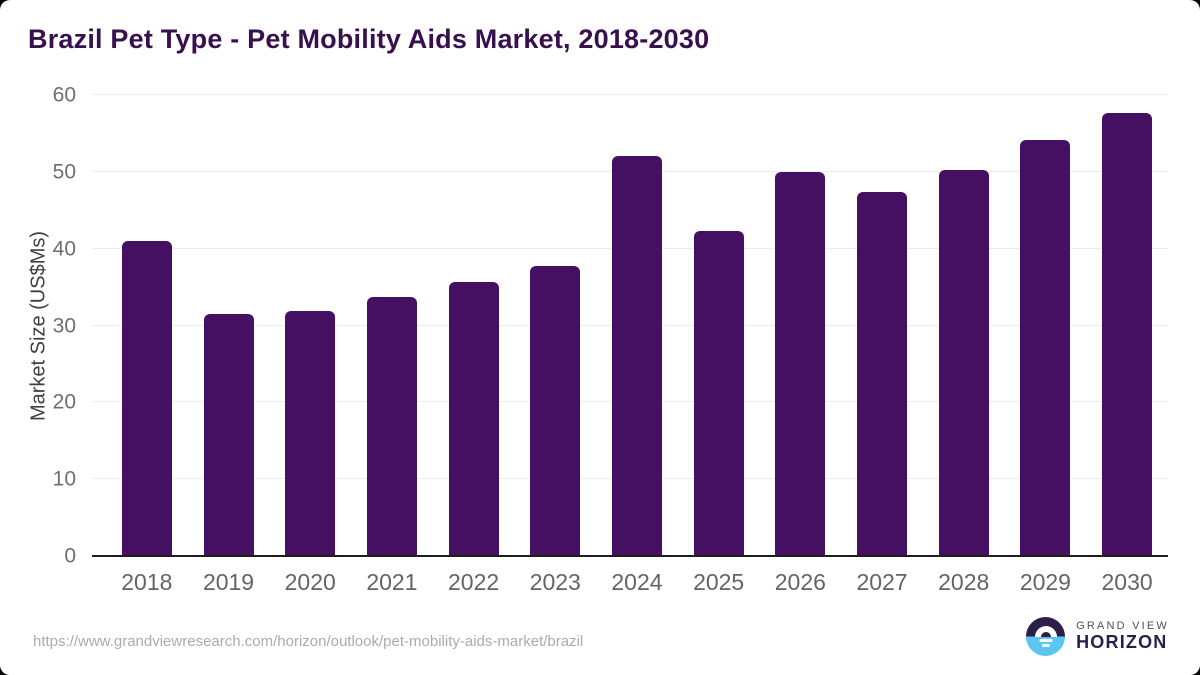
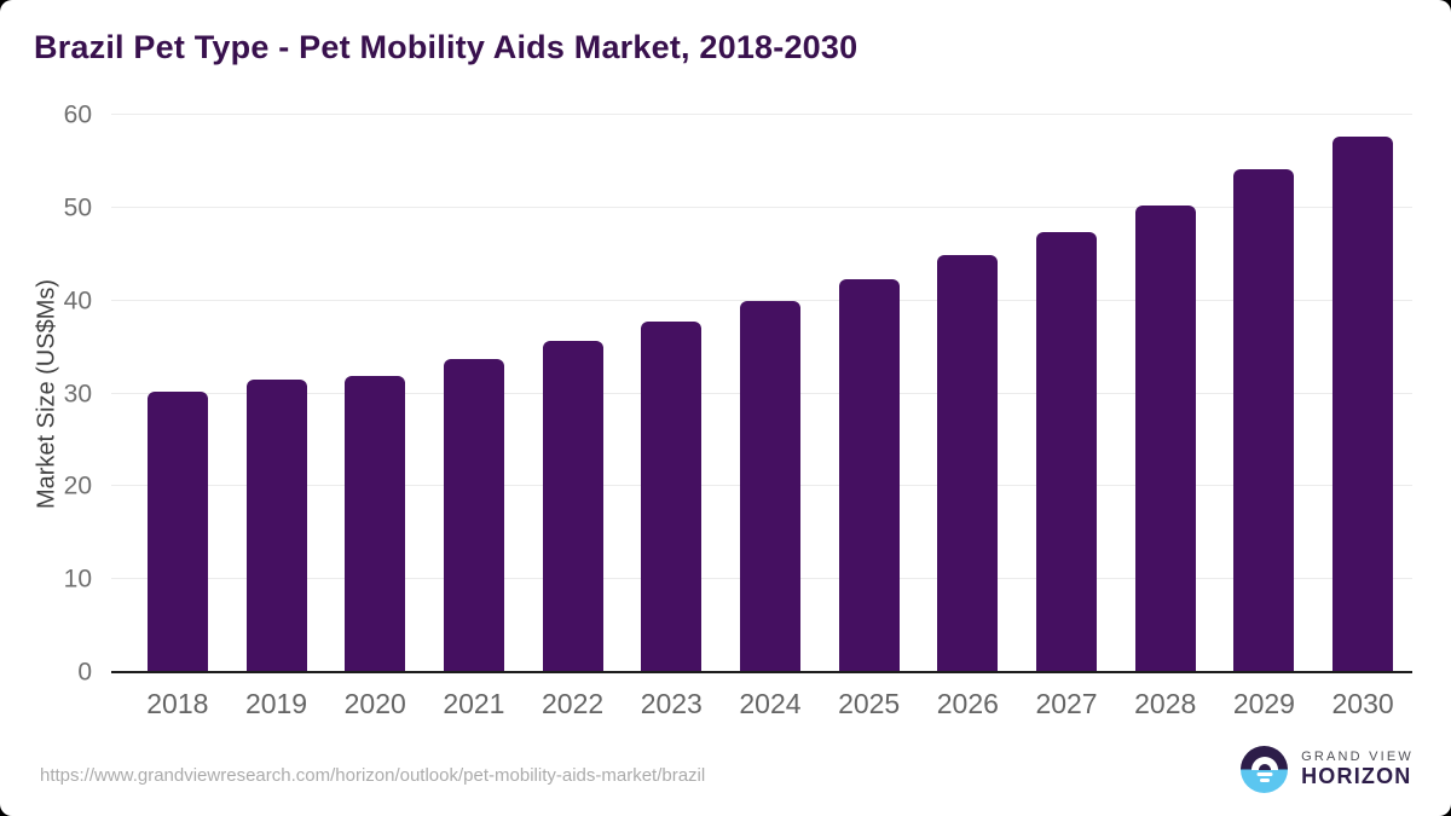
2018: 41 -> 30
2024: 52 -> 40
2026: 50 -> 45
